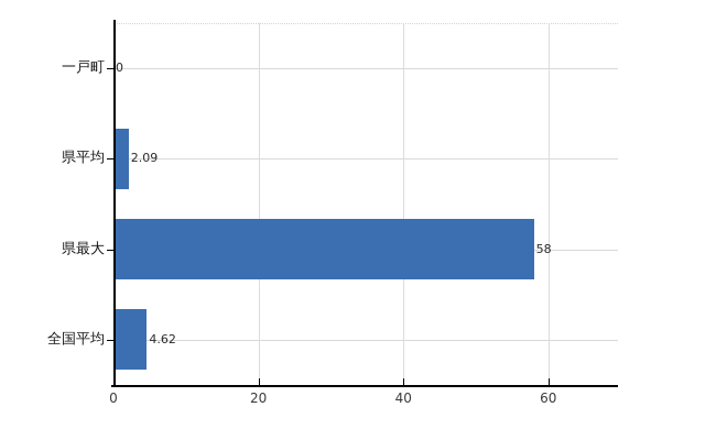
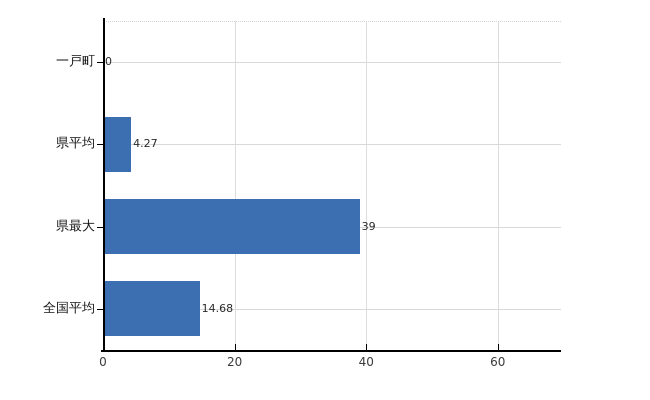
県平均: 2.09 -> 4.27
県最大: 58 -> 39
全国平均: 4.62 -> 14.68
